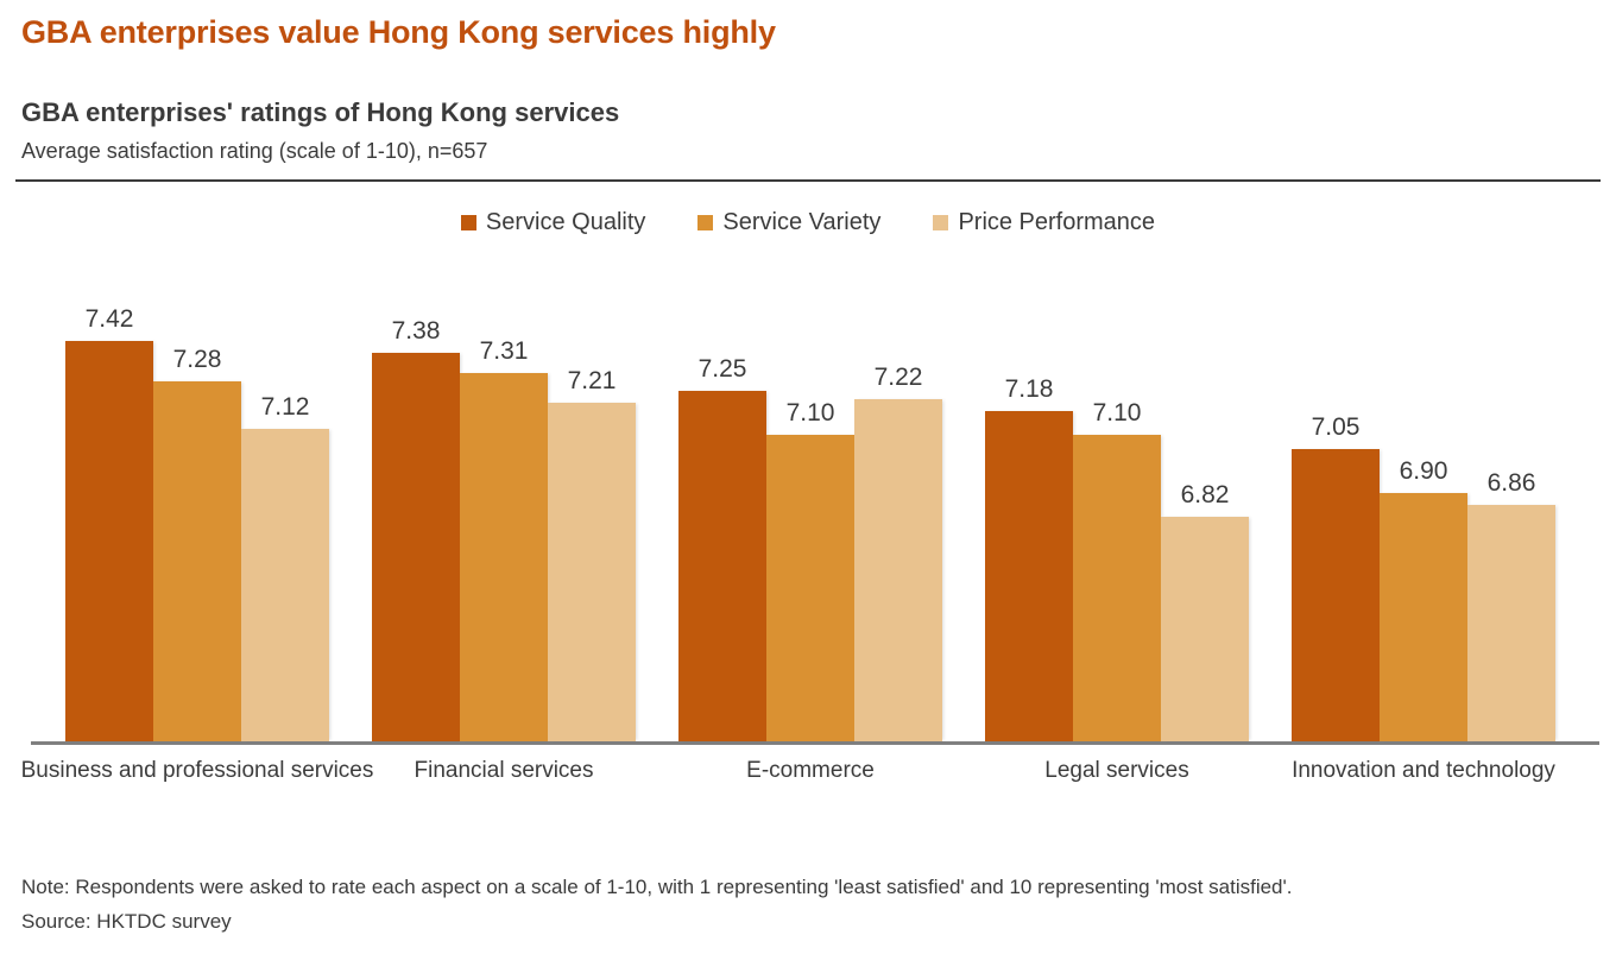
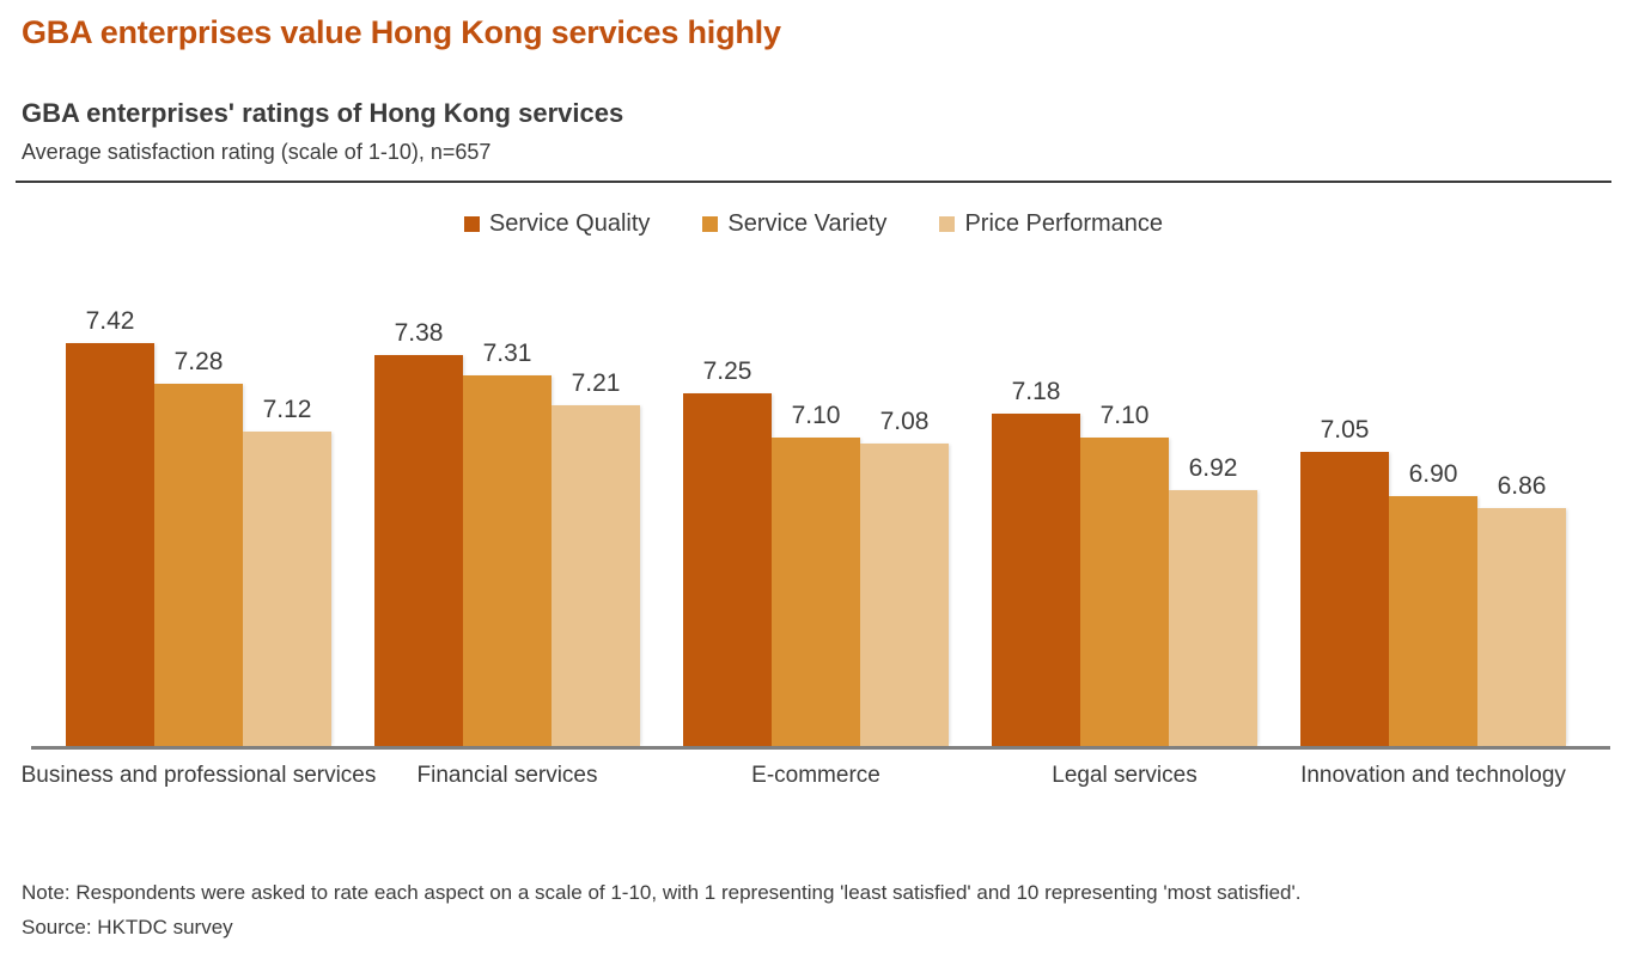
Price Performance/E-commerce: 7.22 -> 7.08
Price Performance/Legal services: 6.82 -> 6.92
